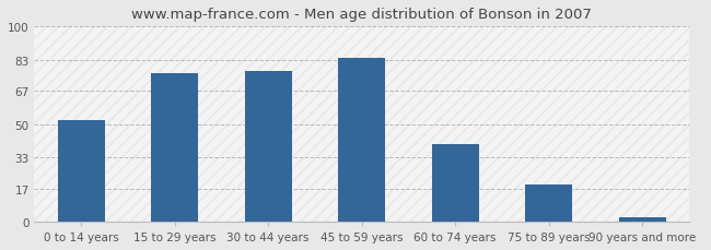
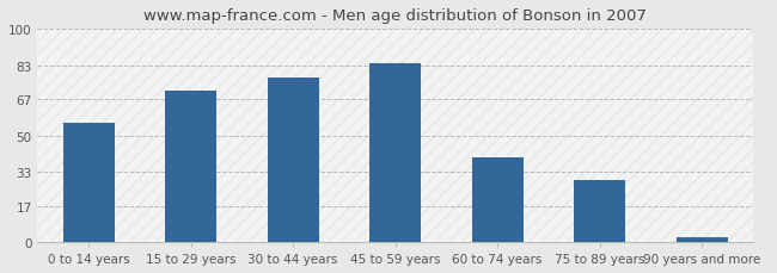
0 to 14 years: 52 -> 56
15 to 29 years: 76 -> 71
75 to 89 years: 19 -> 29
